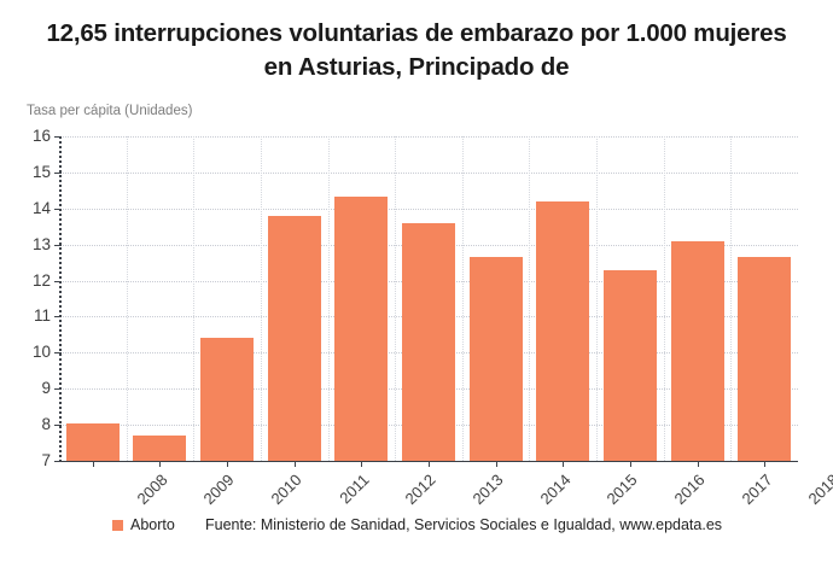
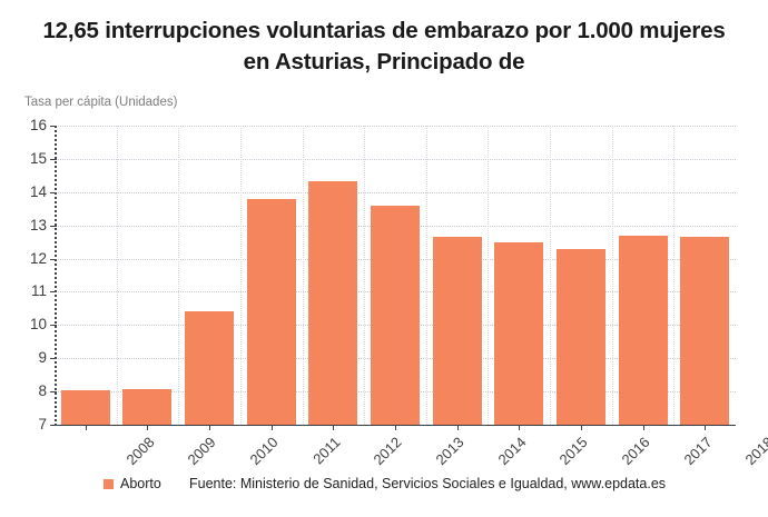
2009: 7.7 -> 8.1
2015: 14.2 -> 12.5
2017: 13.1 -> 12.7
